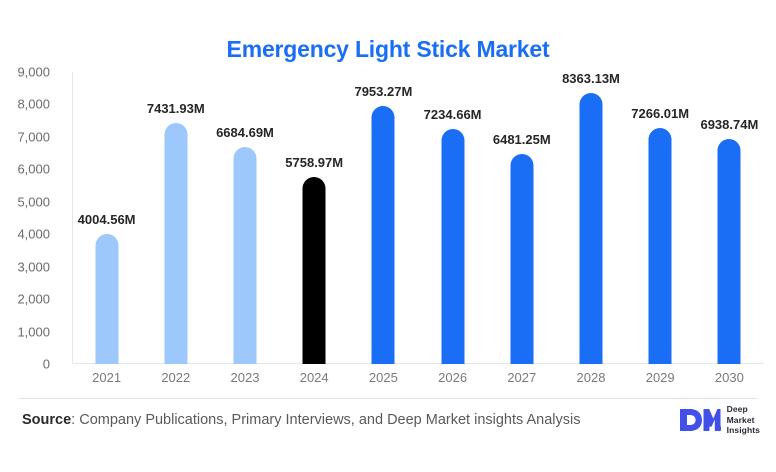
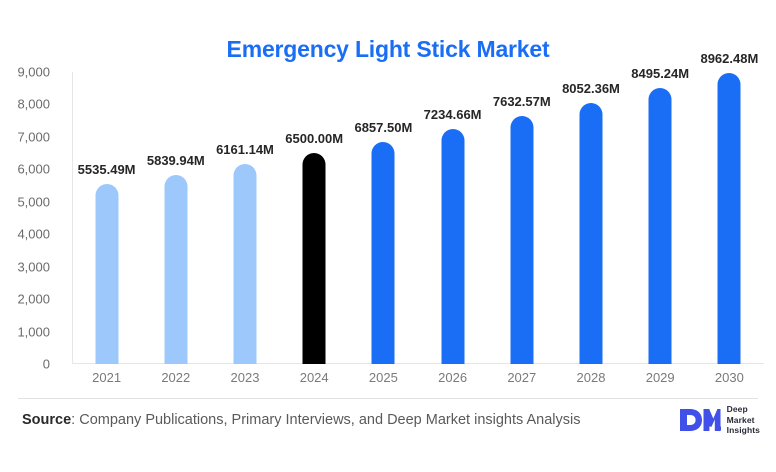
2021: 4004.56M -> 5535.49M
2022: 7431.93M -> 5839.94M
2023: 6684.69M -> 6161.14M
2024: 5758.97M -> 6500.00M
2025: 7953.27M -> 6857.50M
2027: 6481.25M -> 7632.57M
2028: 8363.13M -> 8052.36M
2029: 7266.01M -> 8495.24M
2030: 6938.74M -> 8962.48M
